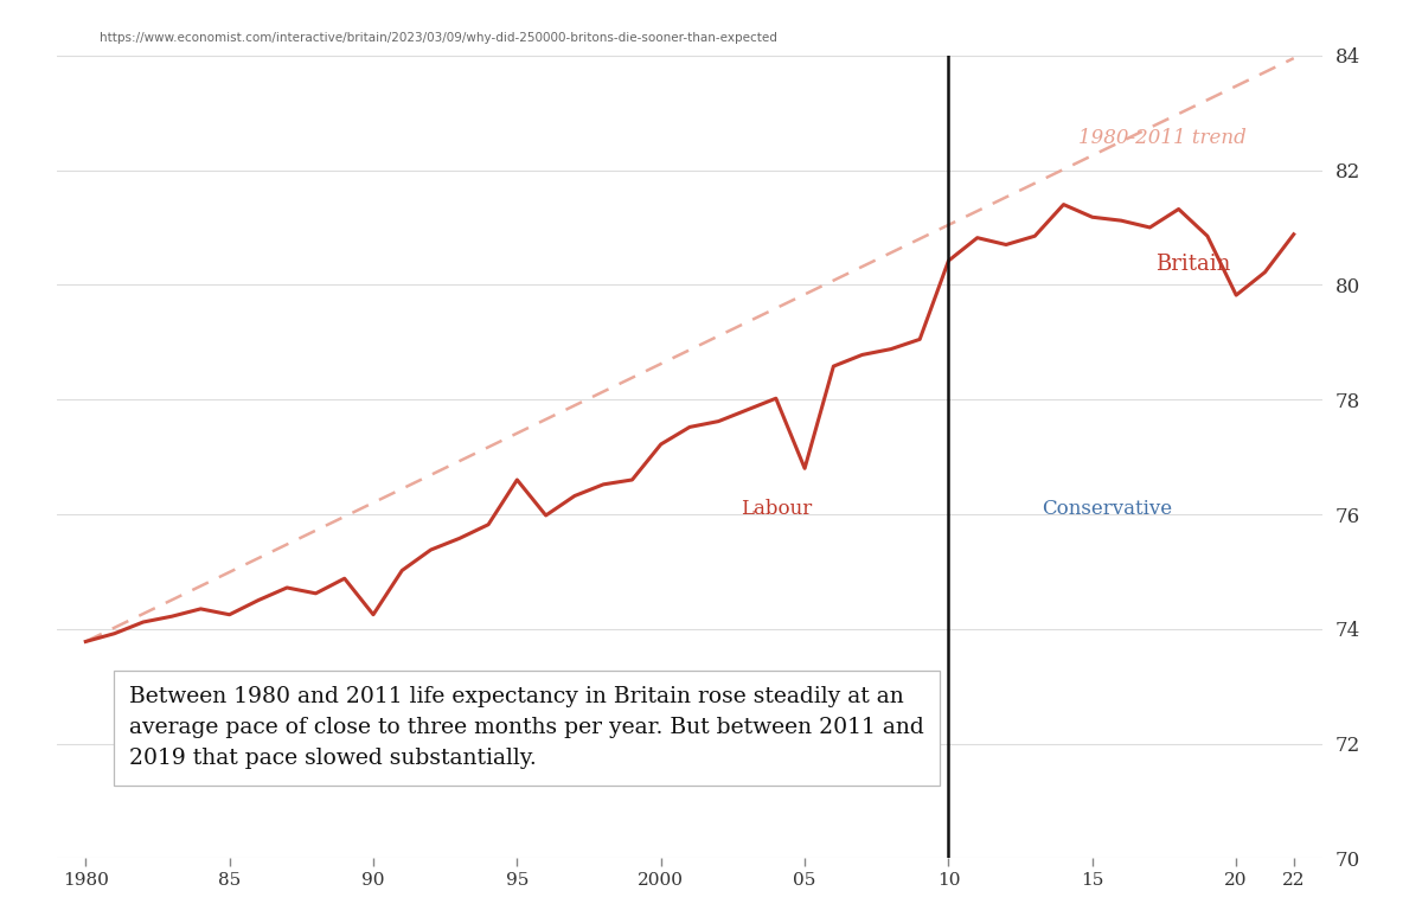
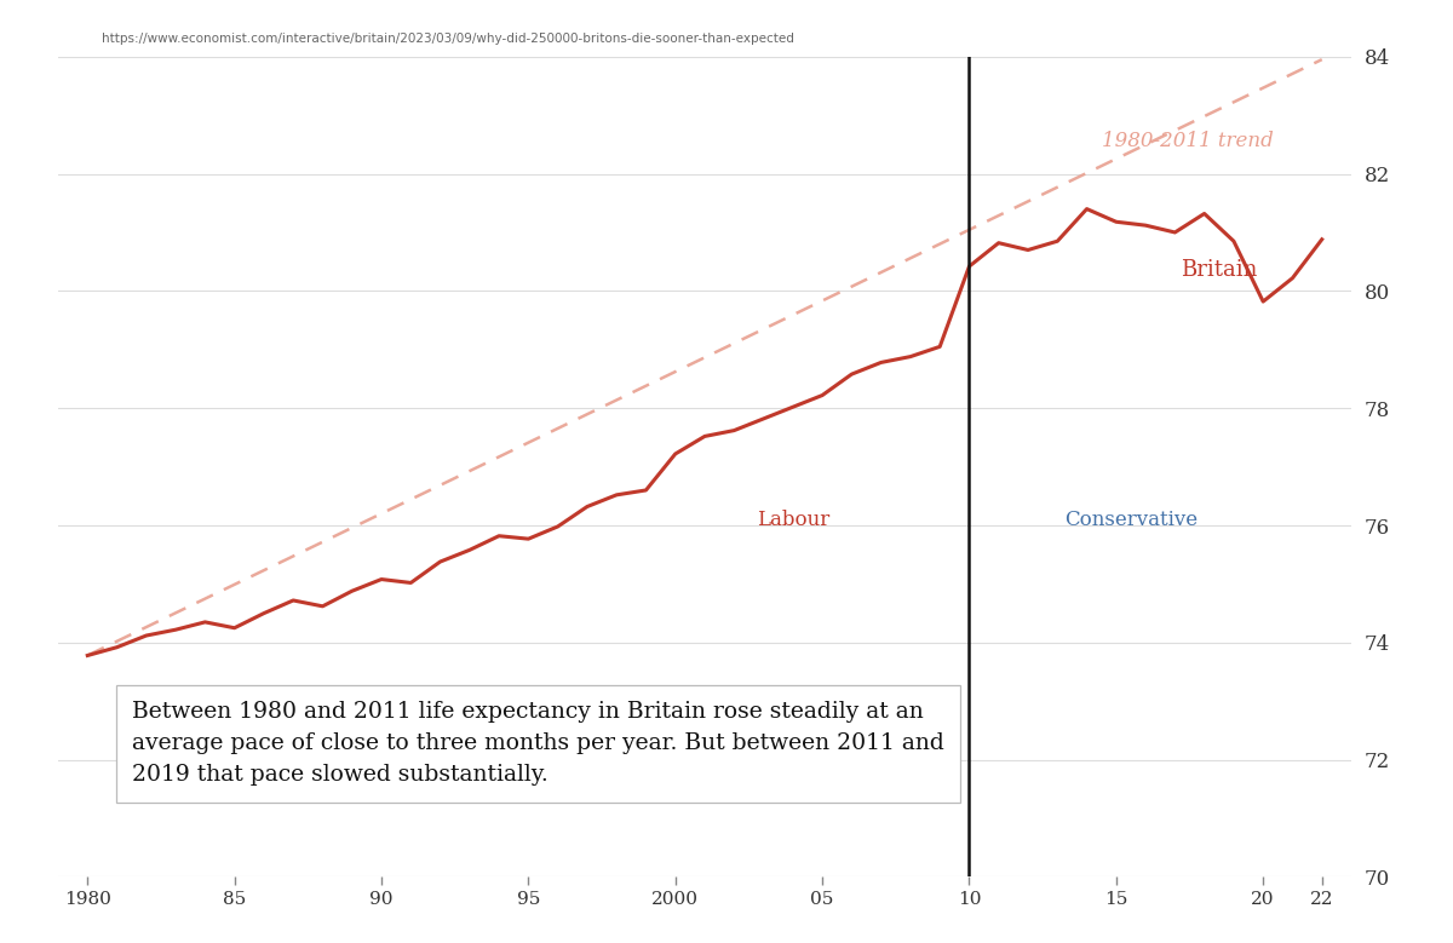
90: 74.25 -> 75.08
95: 76.60 -> 75.77
05: 76.80 -> 78.22
